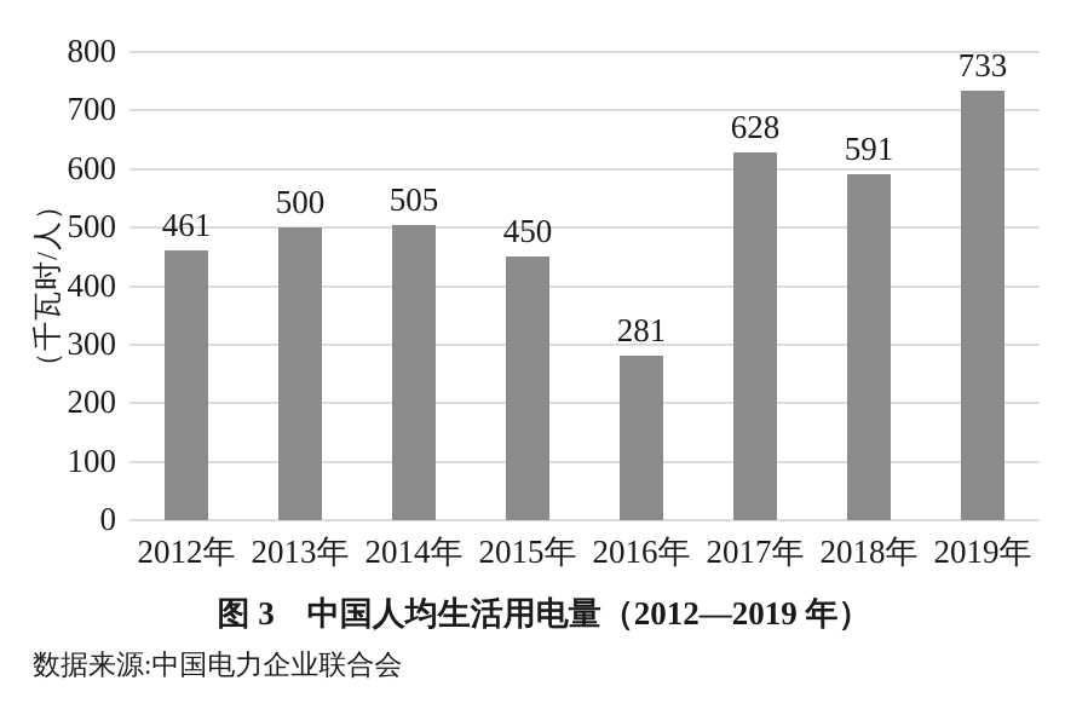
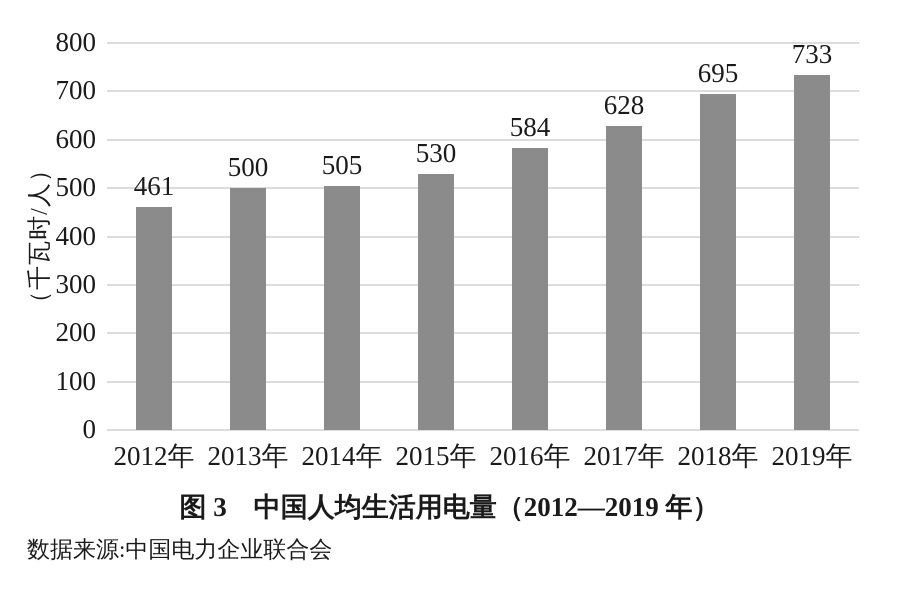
2015年: 450 -> 530
2016年: 281 -> 584
2018年: 591 -> 695
